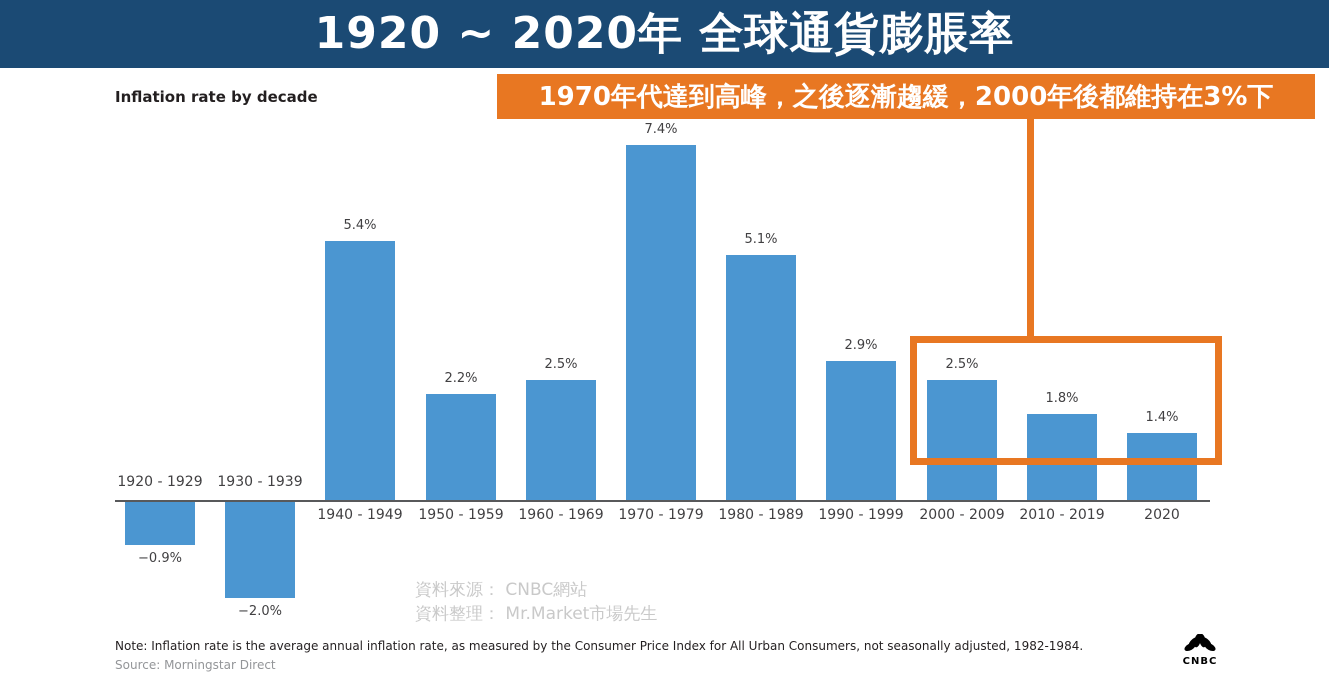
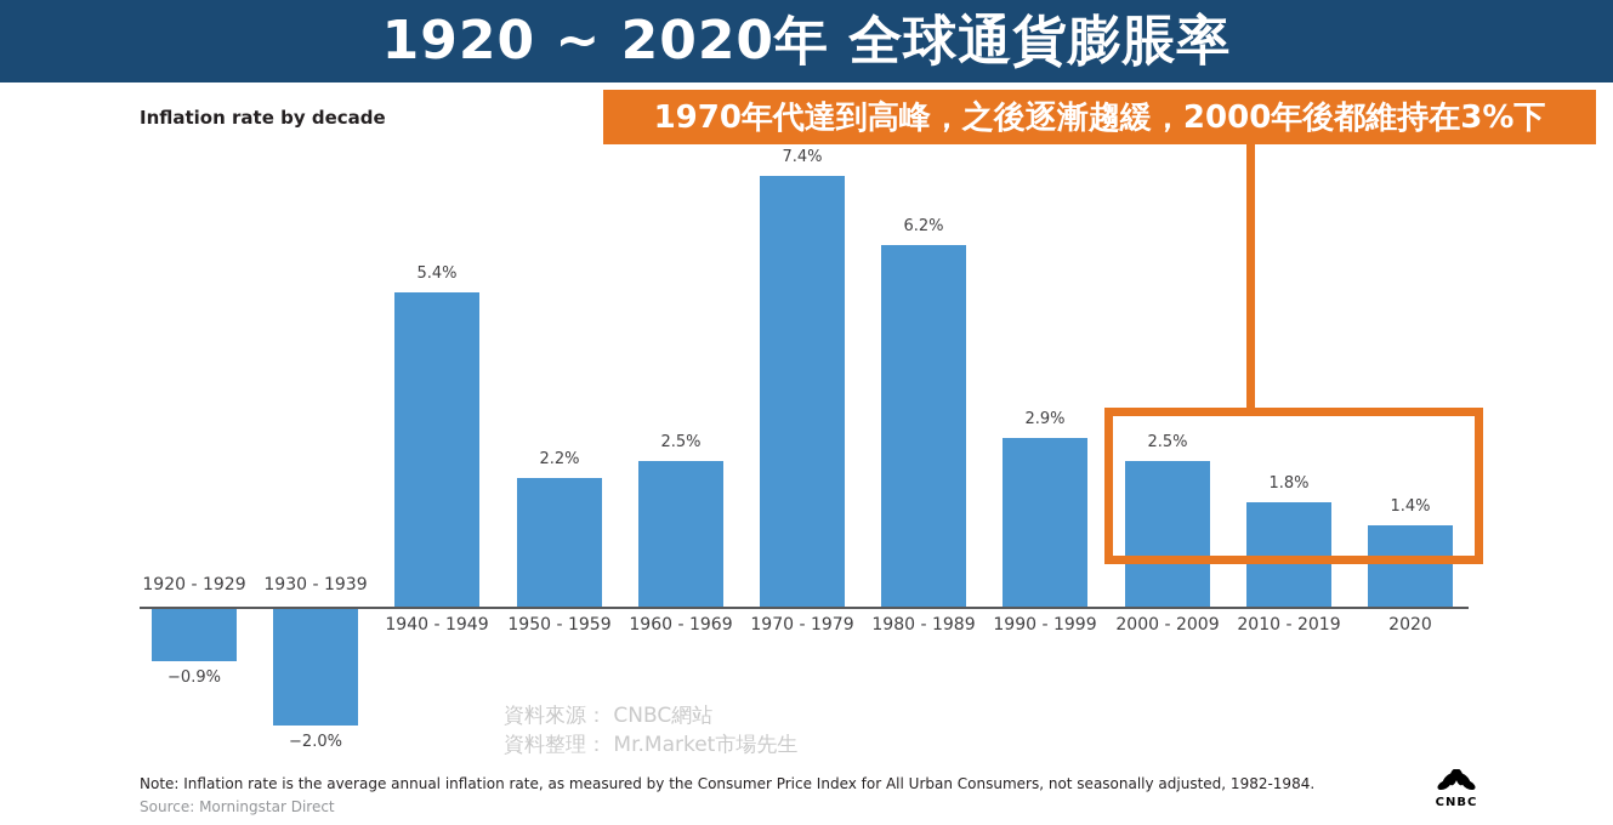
1980 - 1989: 5.1% -> 6.2%
